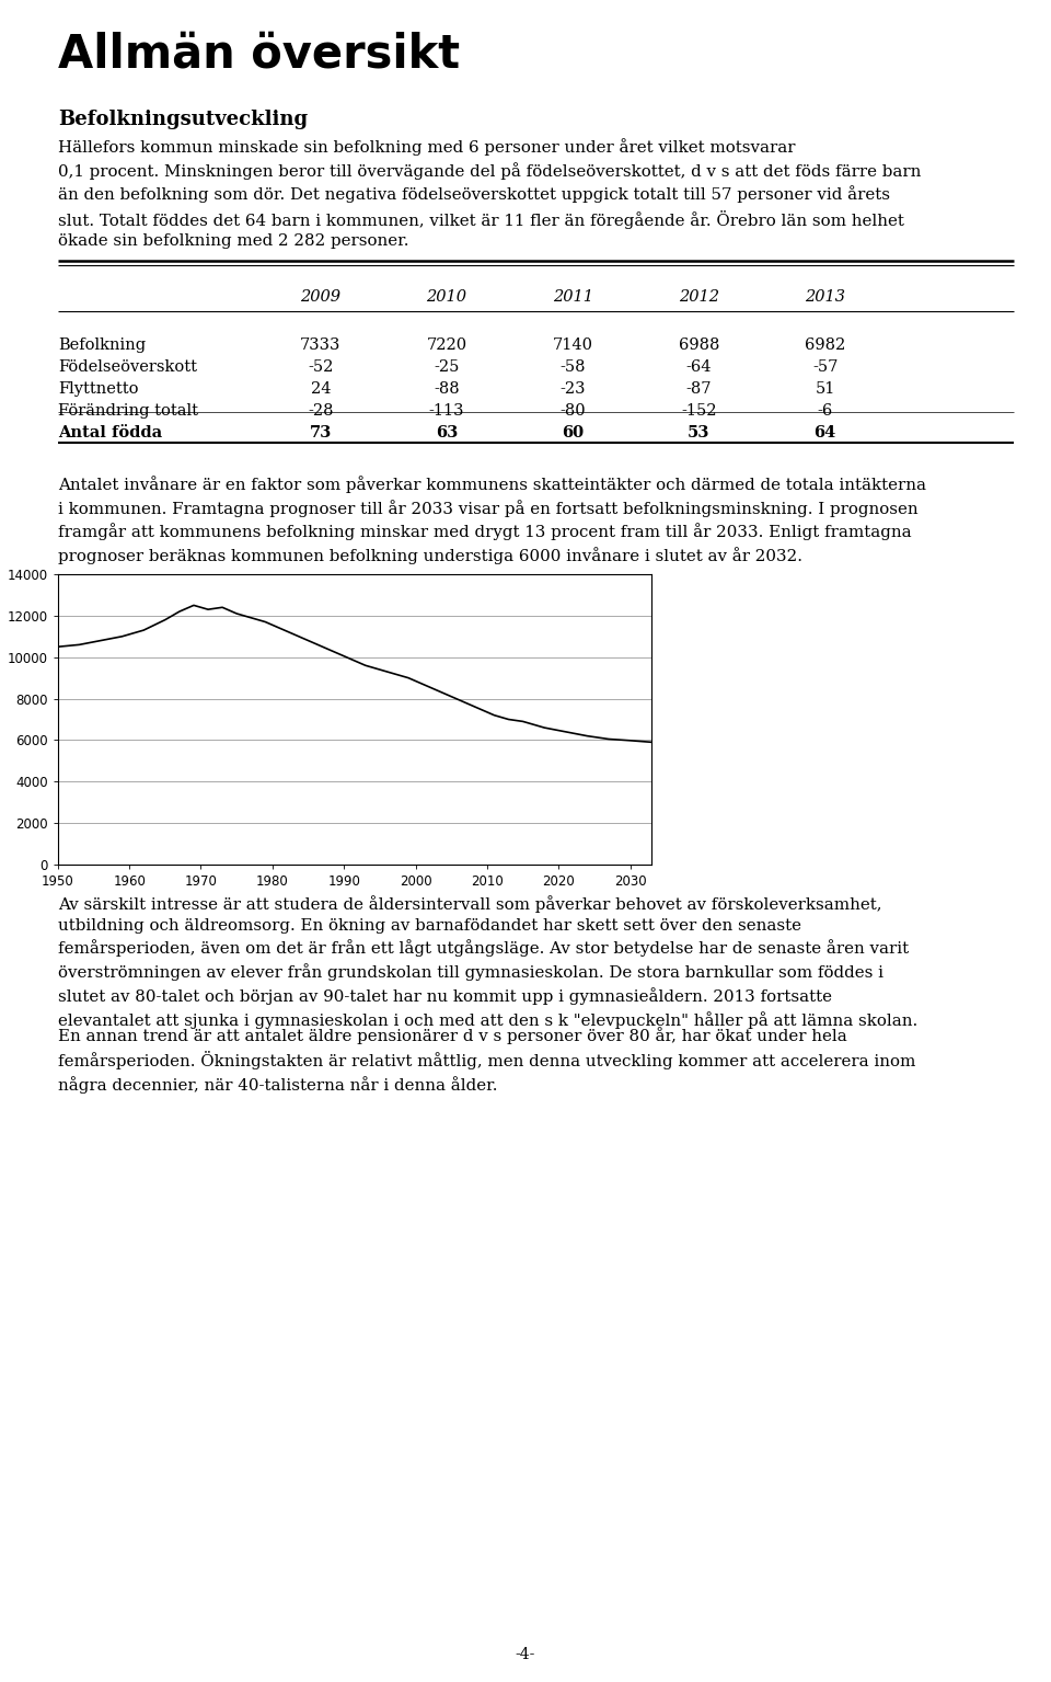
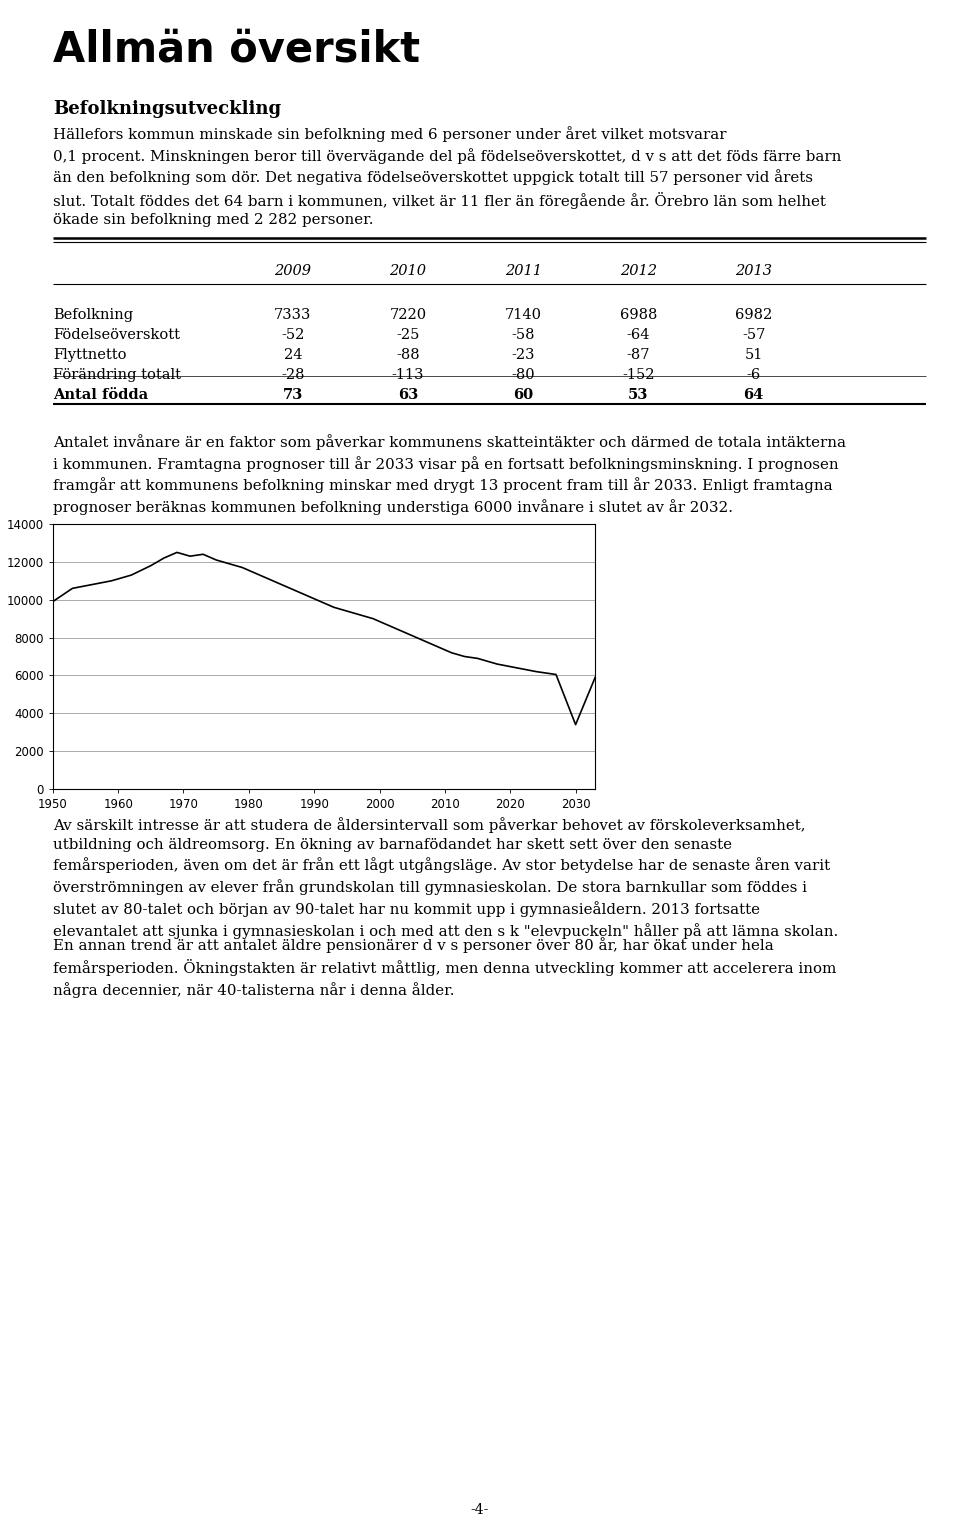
1950: 10500 -> 9900
2030: 6000 -> 3400
